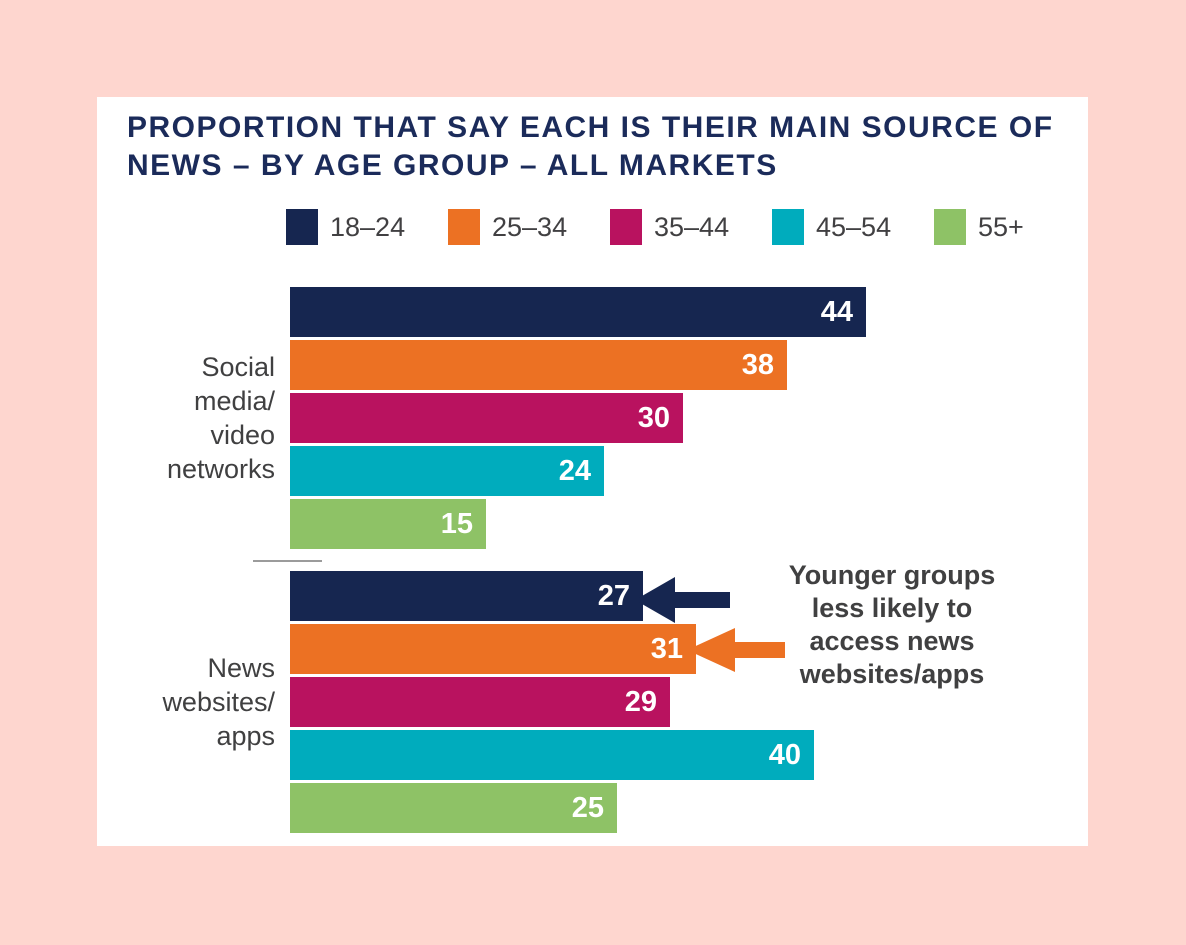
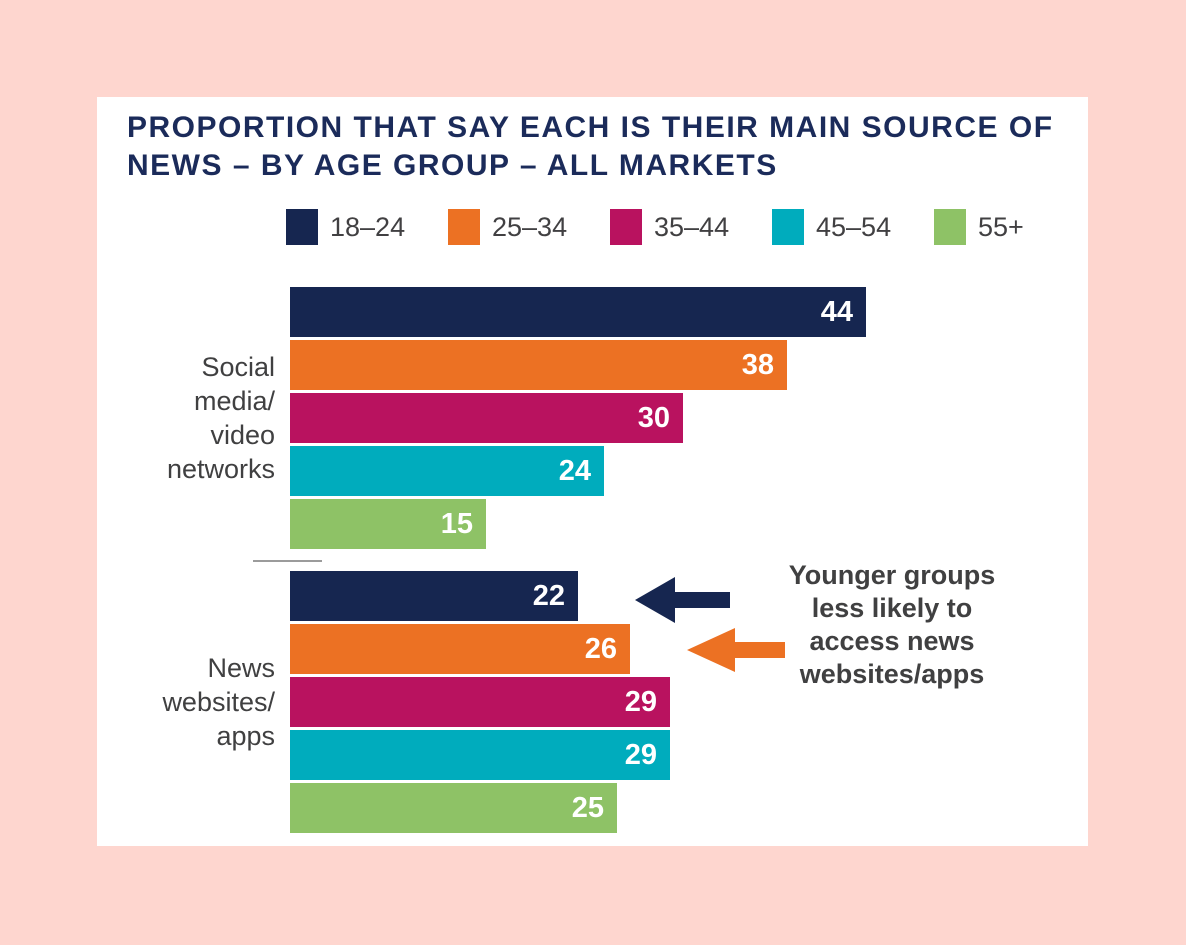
18–24/News websites/ apps: 27 -> 22
25–34/News websites/ apps: 31 -> 26
45–54/News websites/ apps: 40 -> 29
